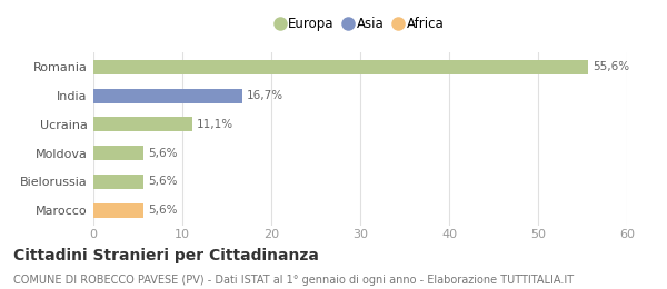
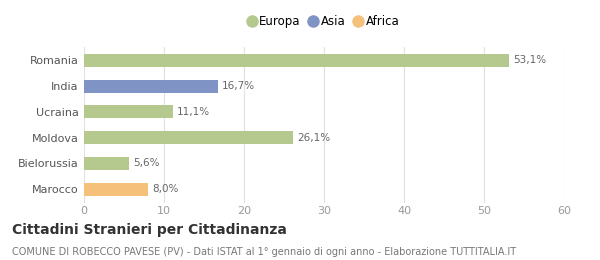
Romania: 55,6% -> 53,1%
Moldova: 5,6% -> 26,1%
Marocco: 5,6% -> 8,0%
